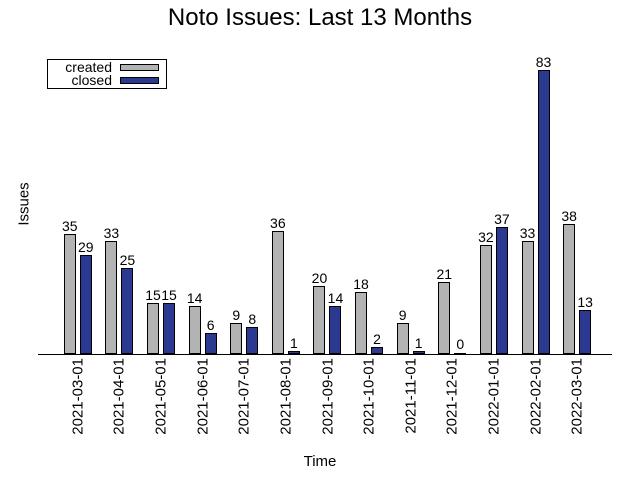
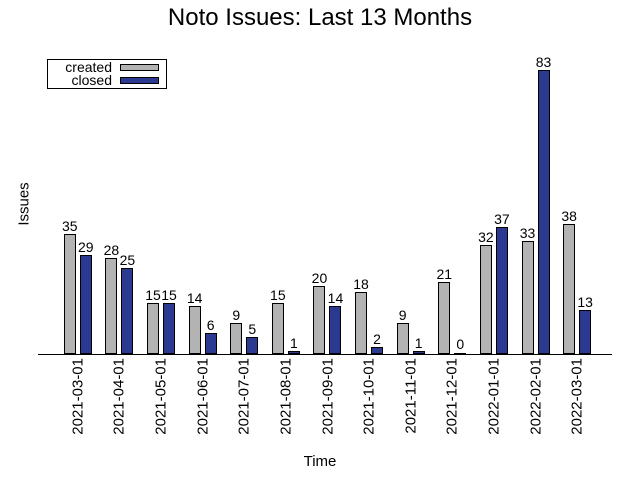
created/2021-04-01: 33 -> 28
closed/2021-07-01: 8 -> 5
created/2021-08-01: 36 -> 15
